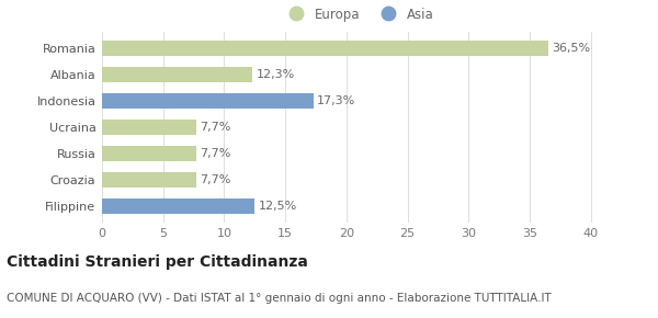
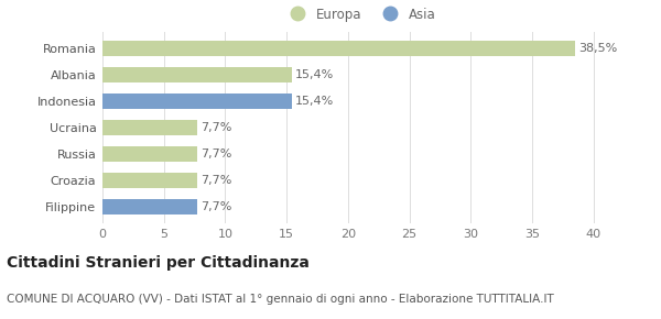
Romania: 36,5% -> 38,5%
Albania: 12,3% -> 15,4%
Indonesia: 17,3% -> 15,4%
Filippine: 12,5% -> 7,7%
